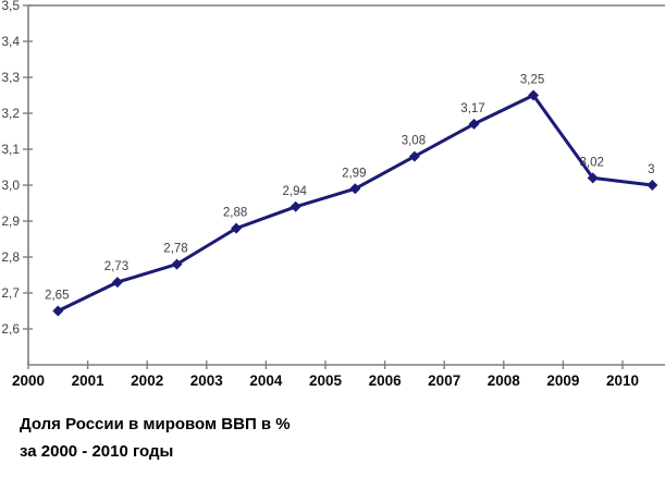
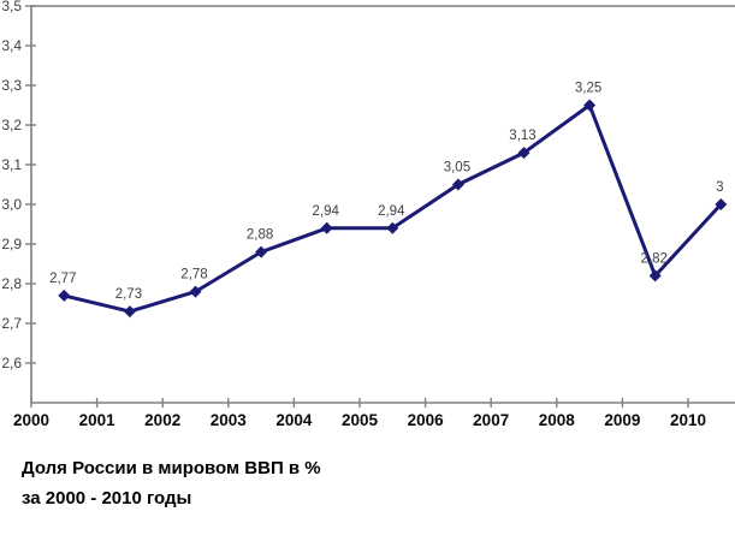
2000: 2,65 -> 2,77
2005: 2,99 -> 2,94
2006: 3,08 -> 3,05
2007: 3,17 -> 3,13
2009: 3,02 -> 2,82
